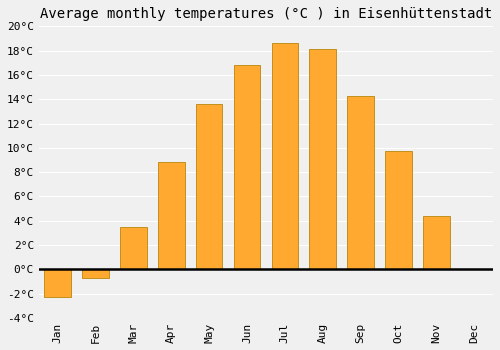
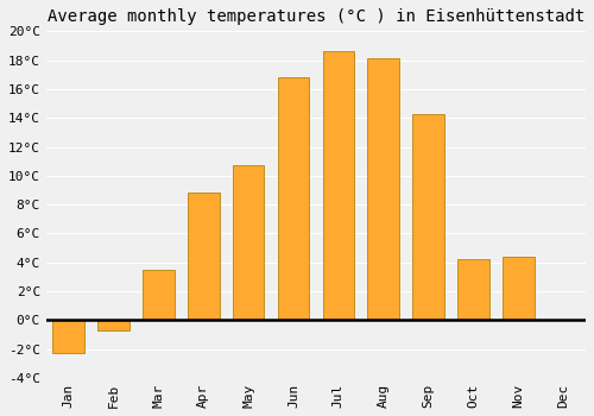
May: 13.6°C -> 10.7°C
Oct: 9.7°C -> 4.2°C
